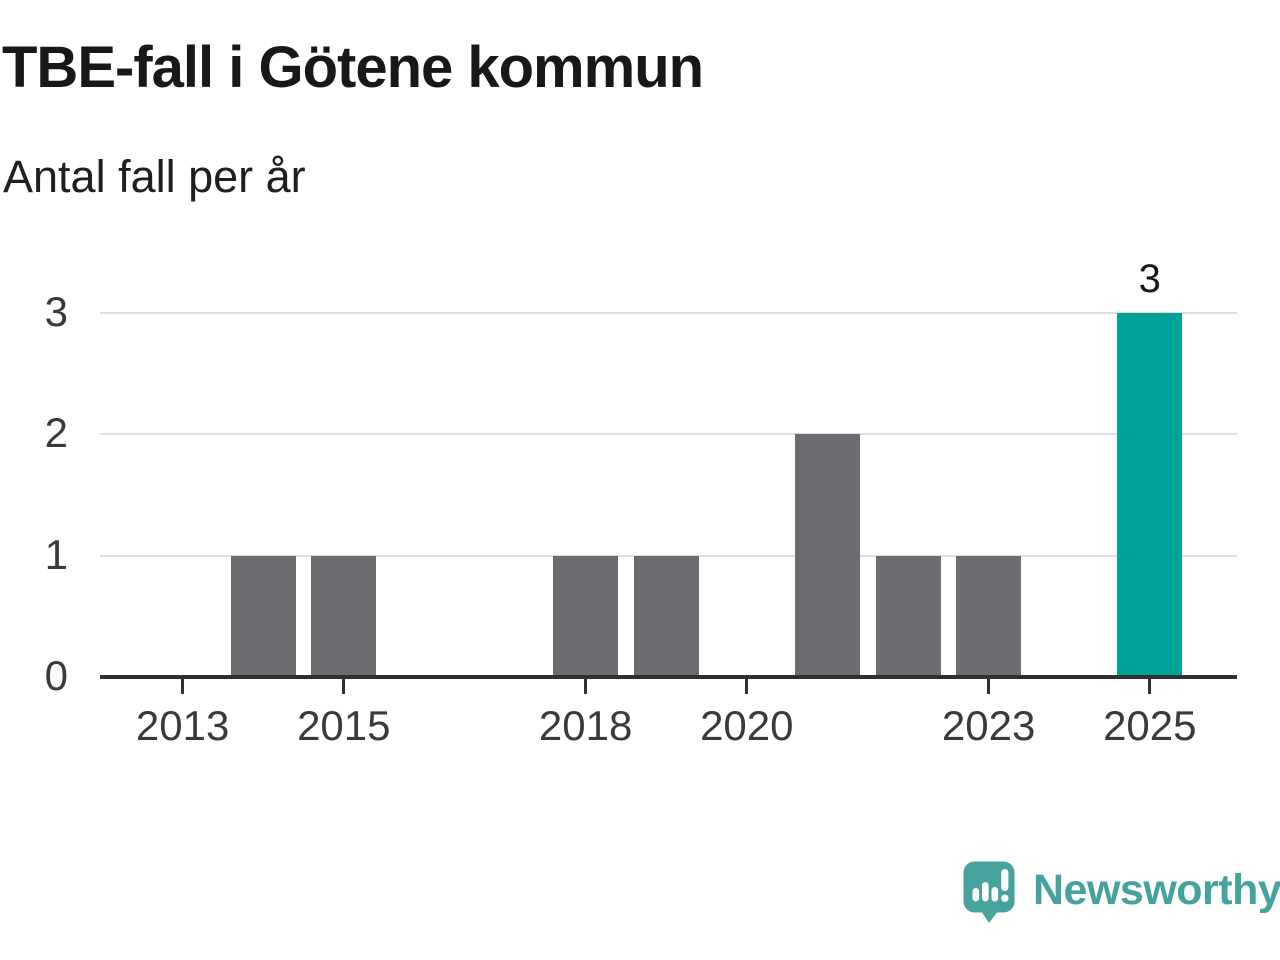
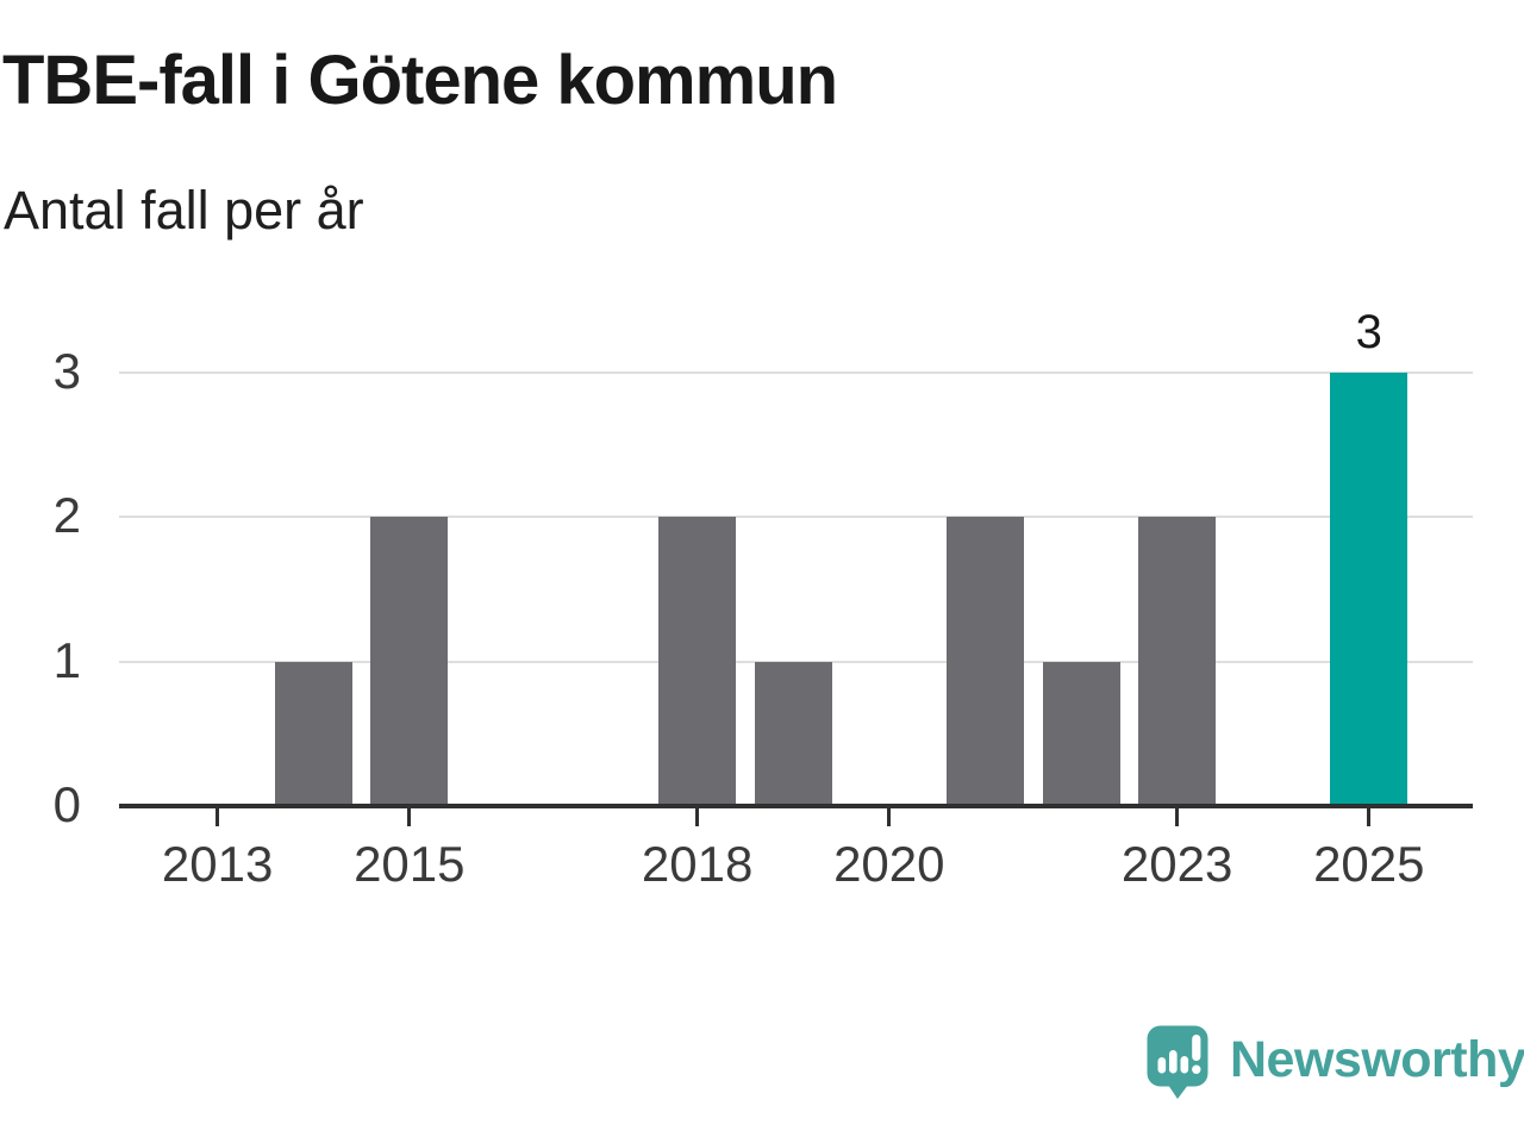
2015: 1 -> 2
2018: 1 -> 2
2023: 1 -> 2
